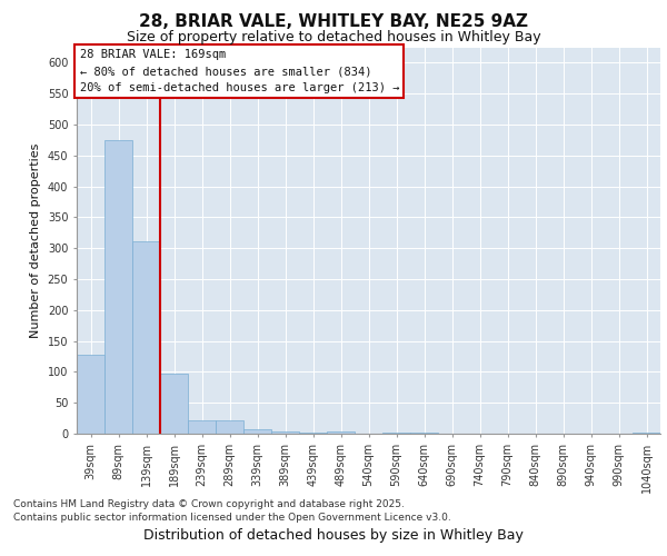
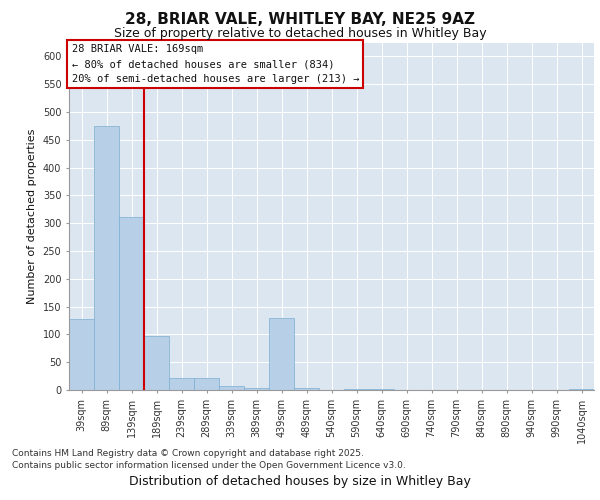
439sqm: 1 -> 130
